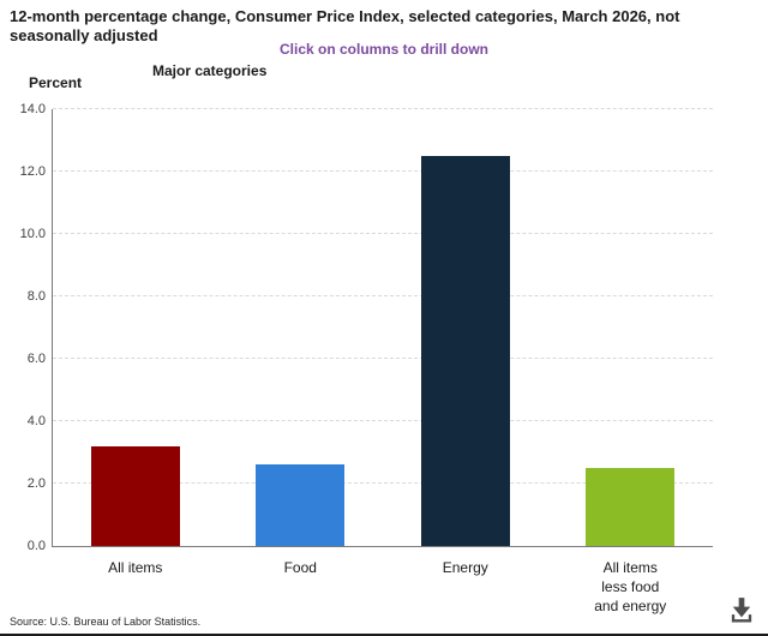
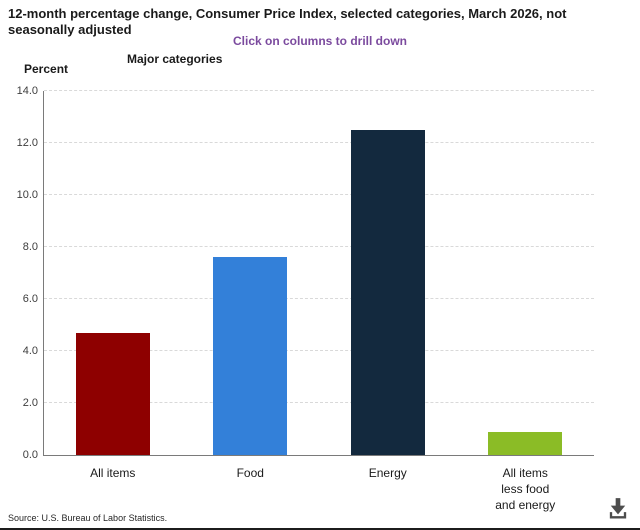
All items: 3.2 -> 4.7
Food: 2.6 -> 7.6
All items less food and energy: 2.5 -> 0.9
